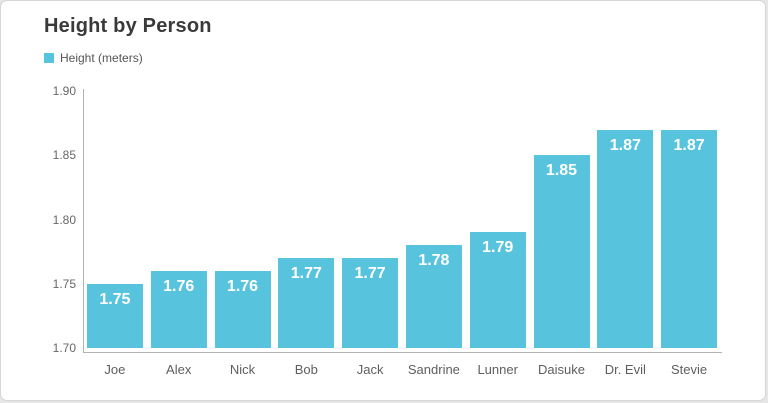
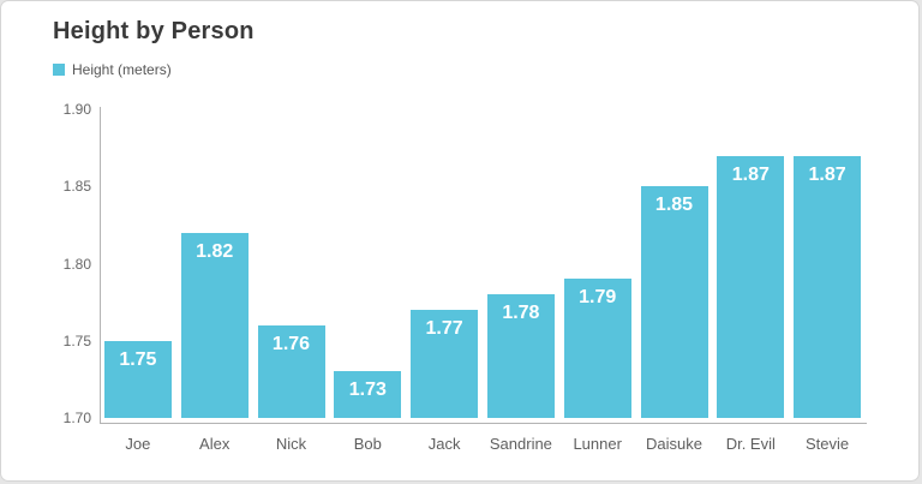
Alex: 1.76 -> 1.82
Bob: 1.77 -> 1.73
